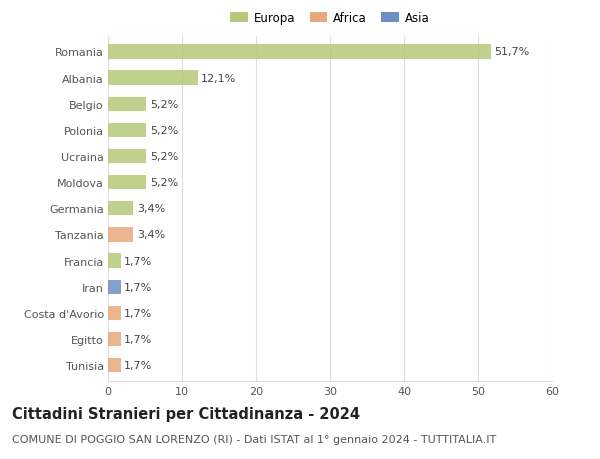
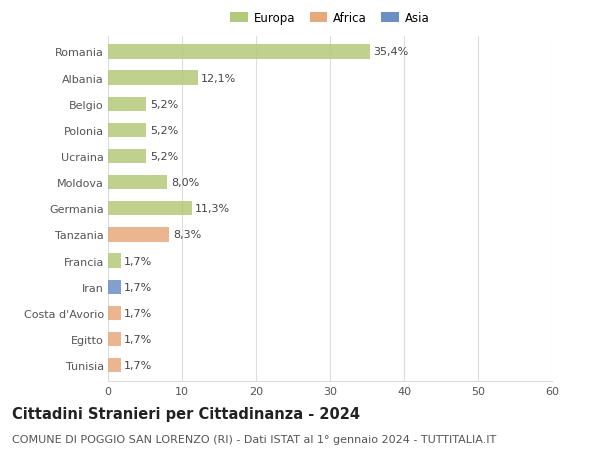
Romania: 51,7% -> 35,4%
Moldova: 5,2% -> 8,0%
Germania: 3,4% -> 11,3%
Tanzania: 3,4% -> 8,3%
